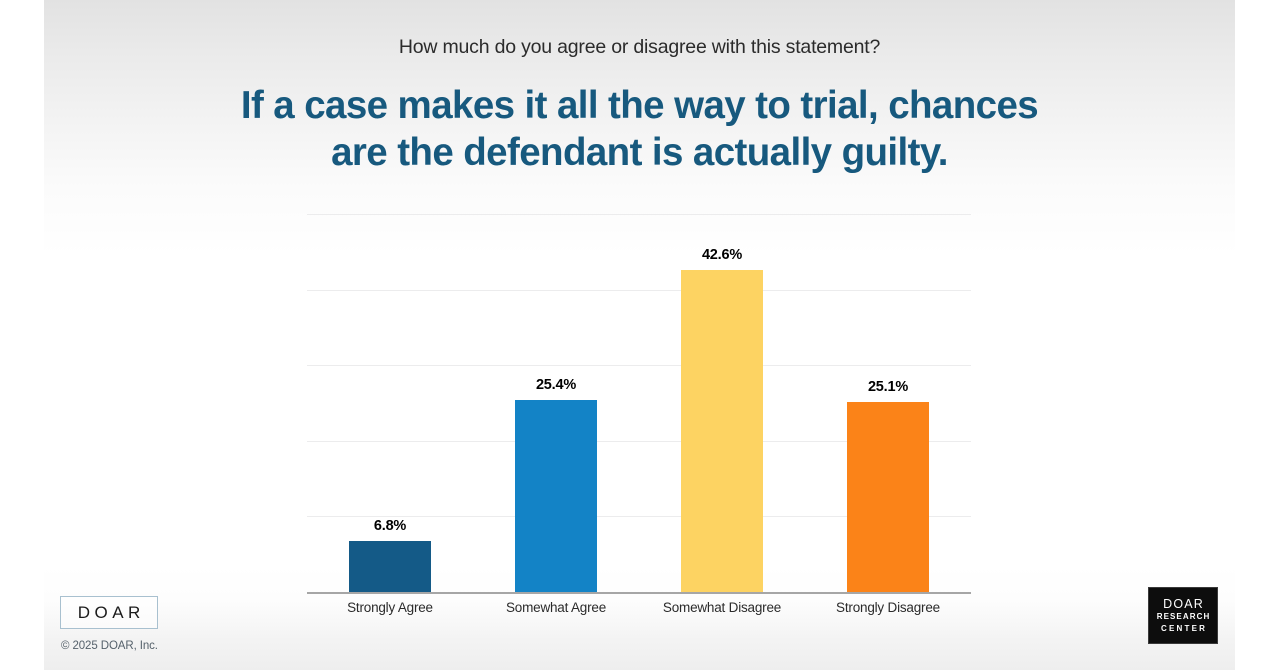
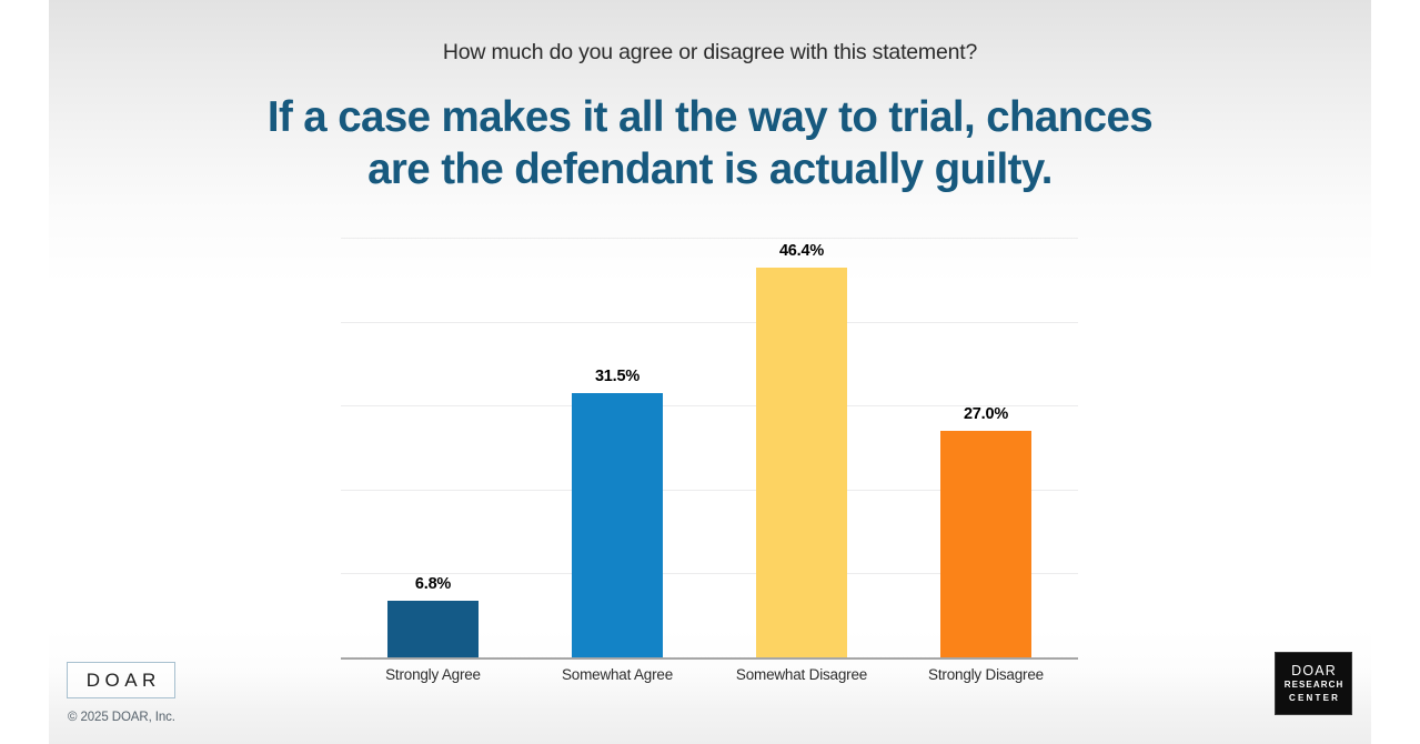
Somewhat Agree: 25.4% -> 31.5%
Somewhat Disagree: 42.6% -> 46.4%
Strongly Disagree: 25.1% -> 27.0%
